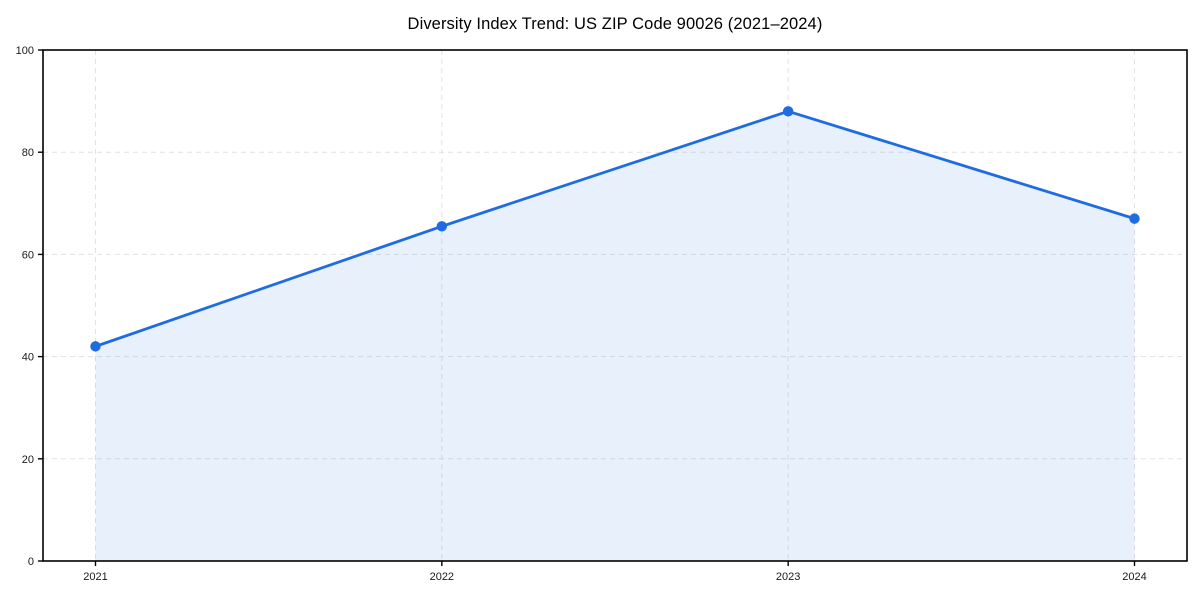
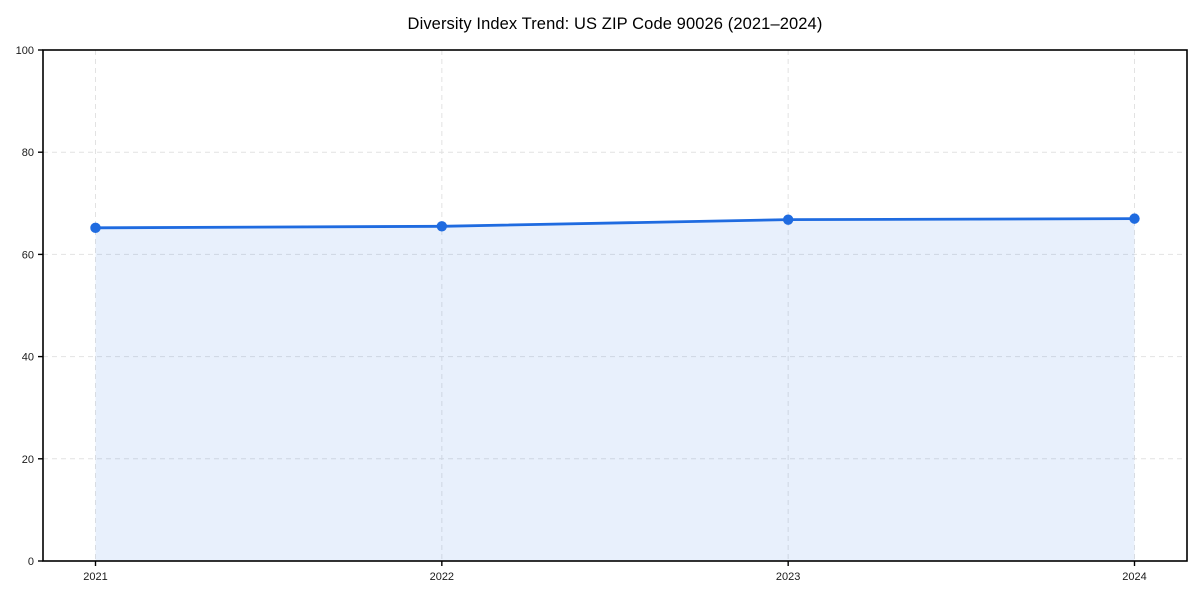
2021: 42 -> 65
2023: 88 -> 67
